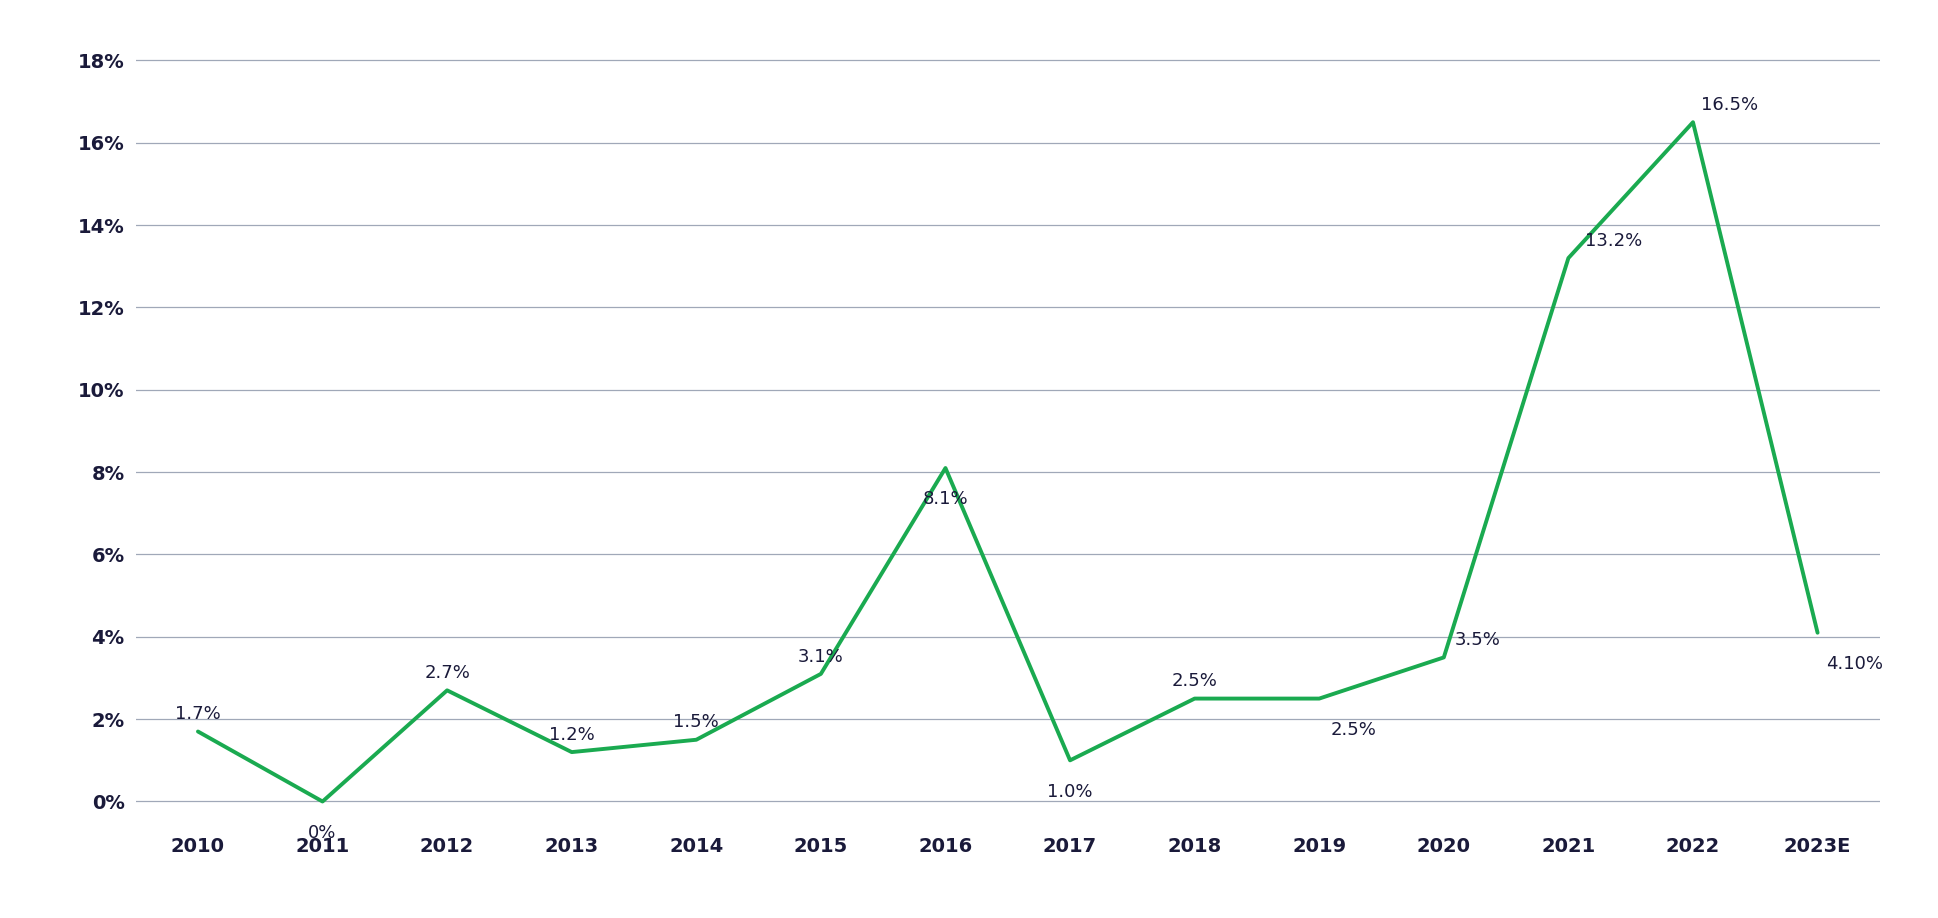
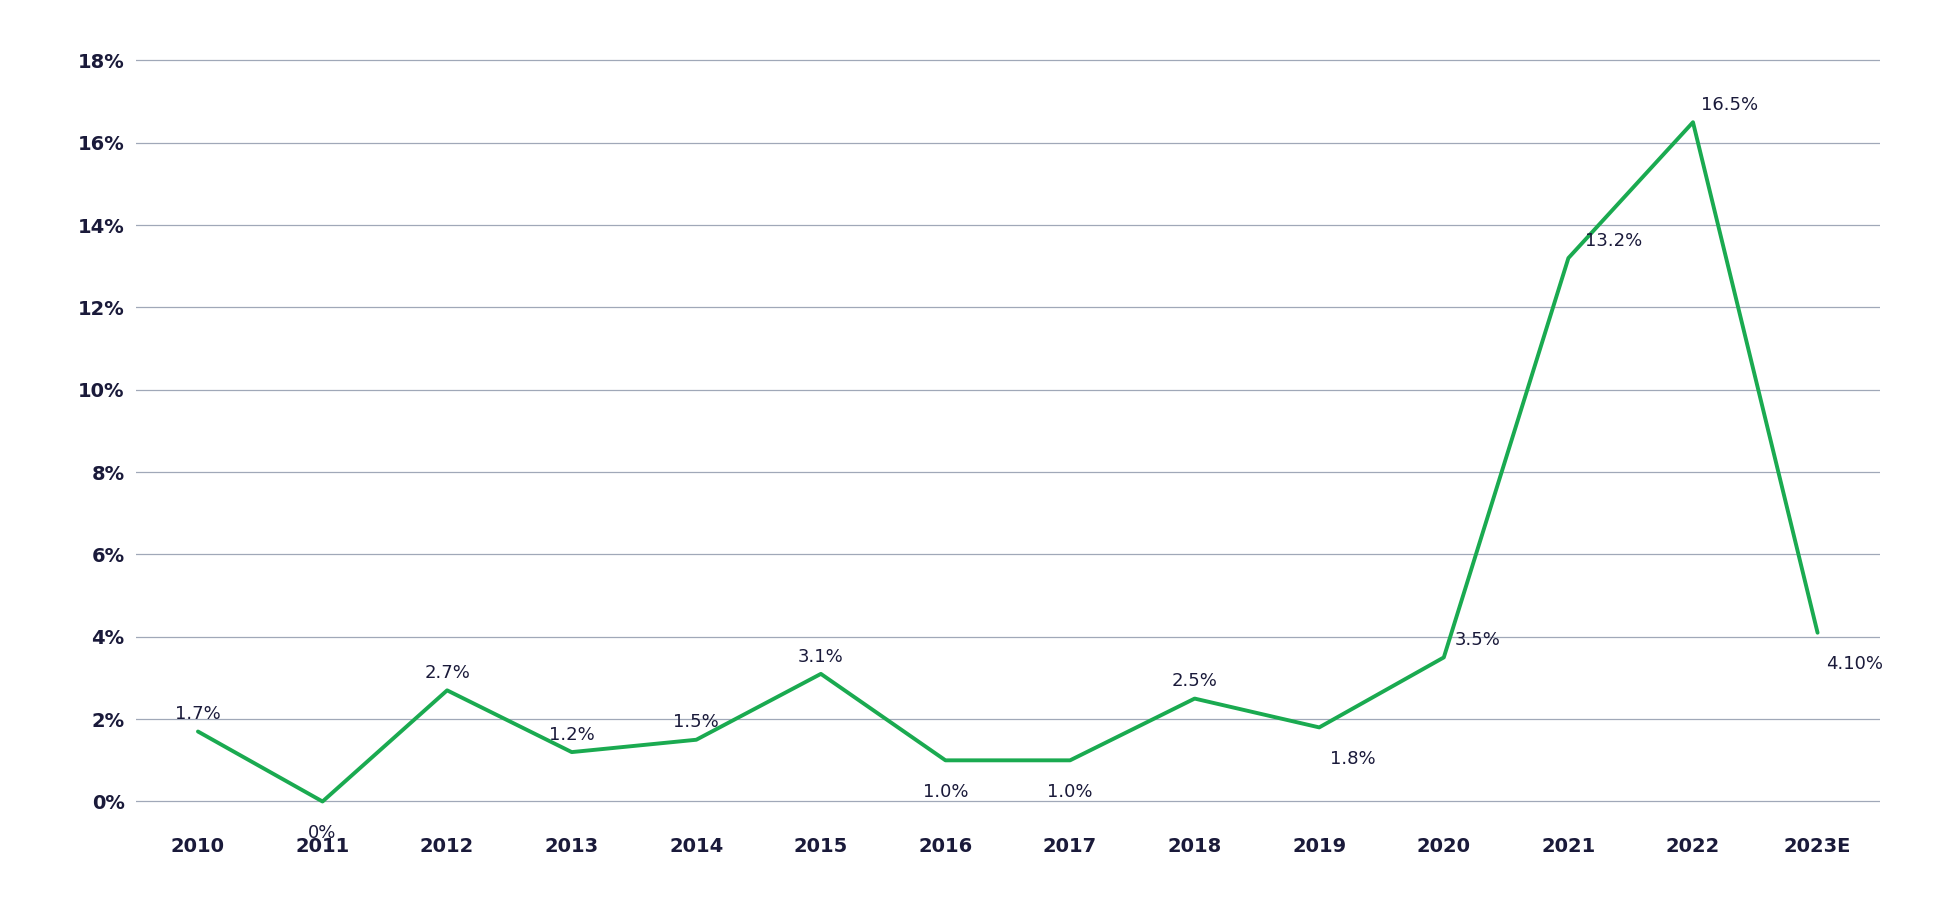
2016: 8.1% -> 1.0%
2019: 2.5% -> 1.8%
